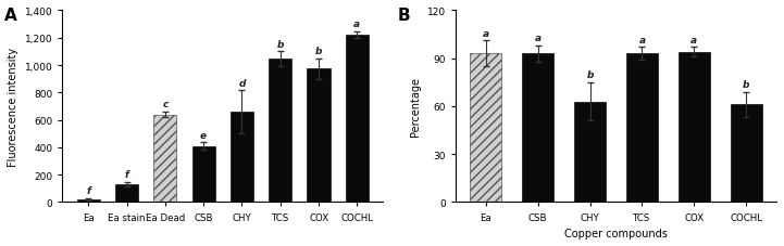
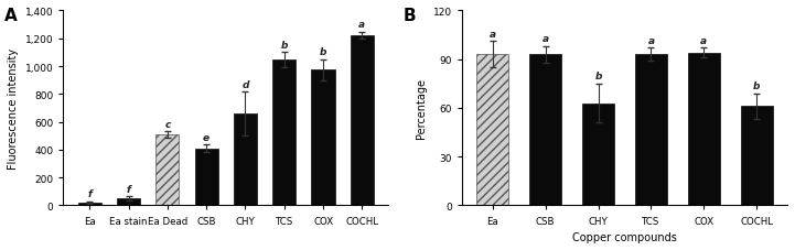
Ea stain: 130 -> 50
Ea Dead: 640 -> 510
